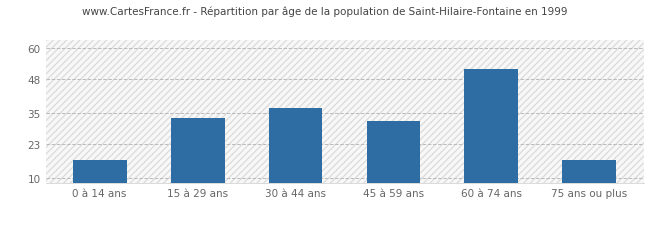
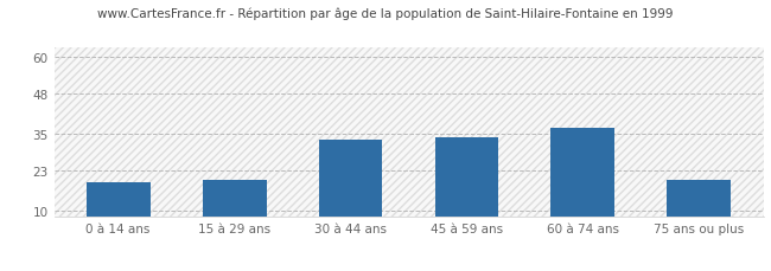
0 à 14 ans: 17 -> 19
15 à 29 ans: 33 -> 20
30 à 44 ans: 37 -> 33
45 à 59 ans: 32 -> 34
60 à 74 ans: 52 -> 37
75 ans ou plus: 17 -> 20
